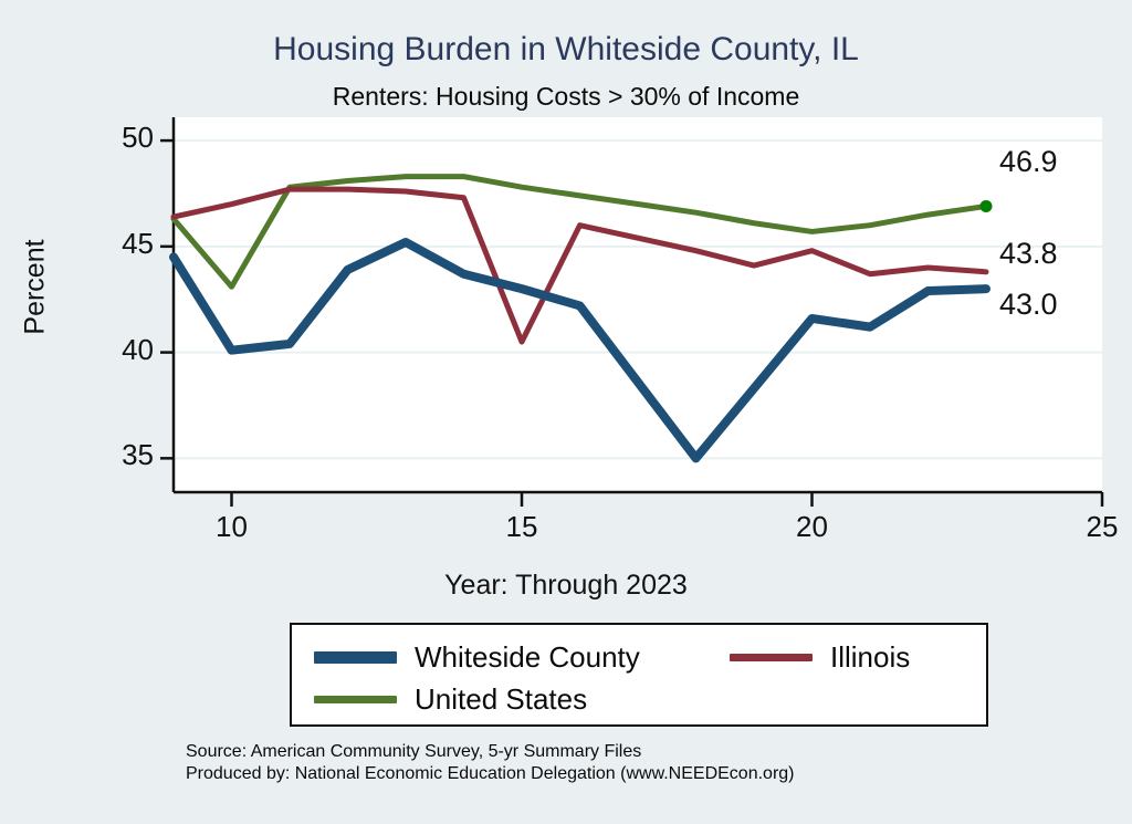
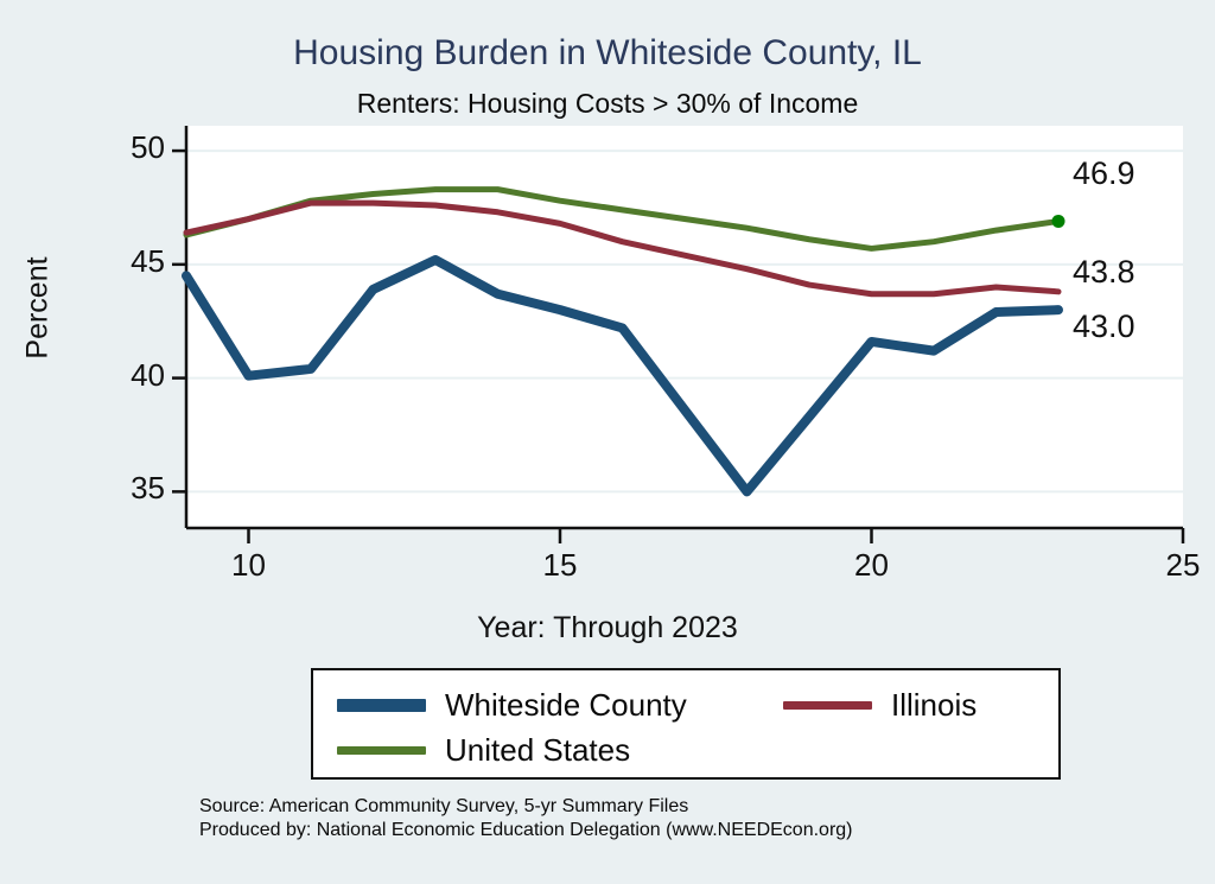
United States/10: 43.1 -> 47.0
Illinois/15: 40.5 -> 46.8
Illinois/20: 44.8 -> 43.7
